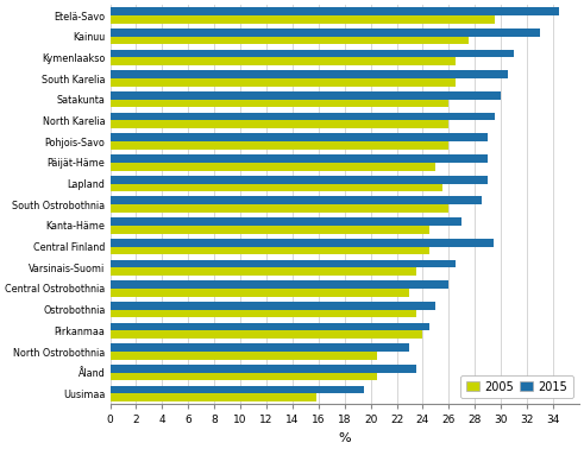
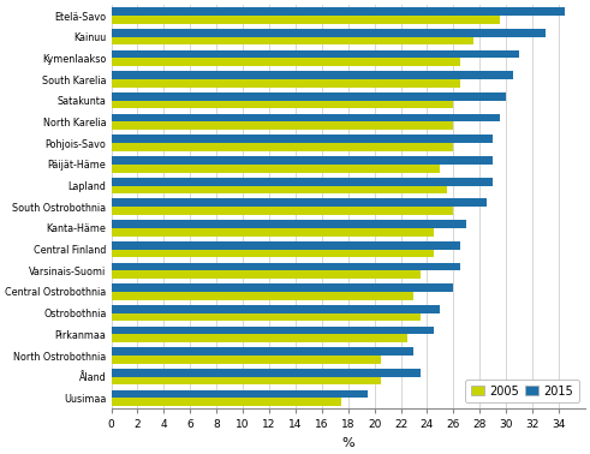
2015/Central Finland: 29.4 -> 26.5
2005/Pirkanmaa: 24.0 -> 22.5
2005/Uusimaa: 15.8 -> 17.5
